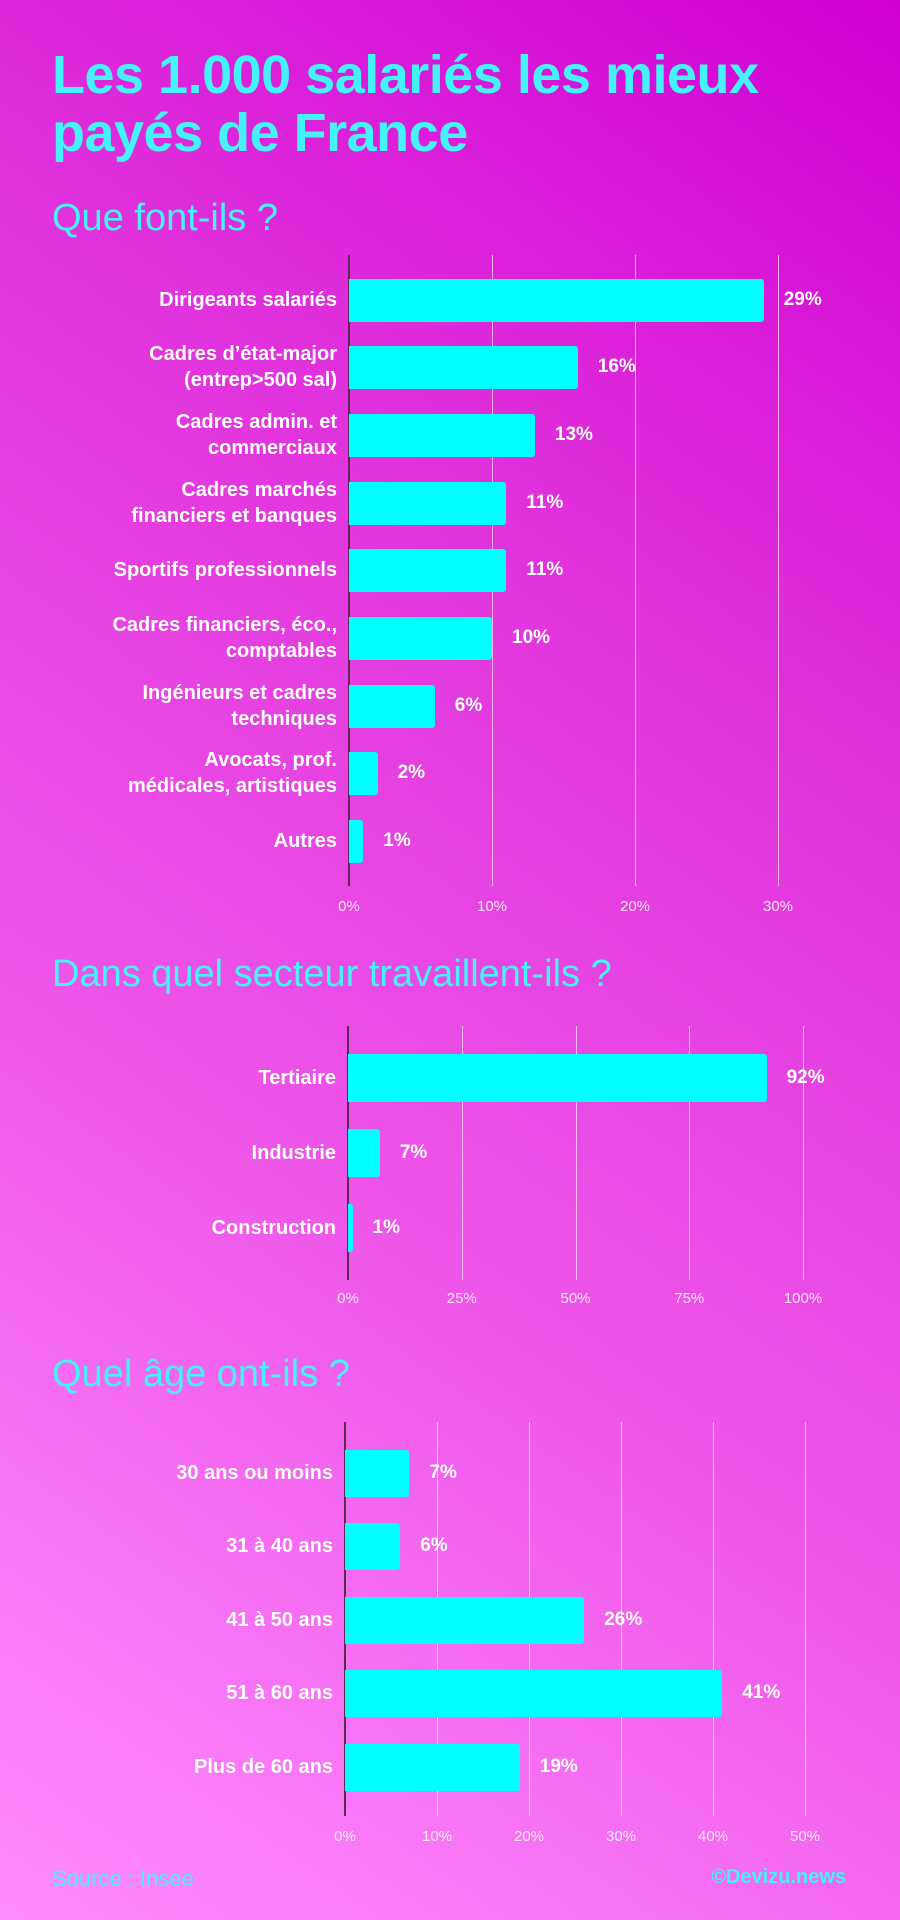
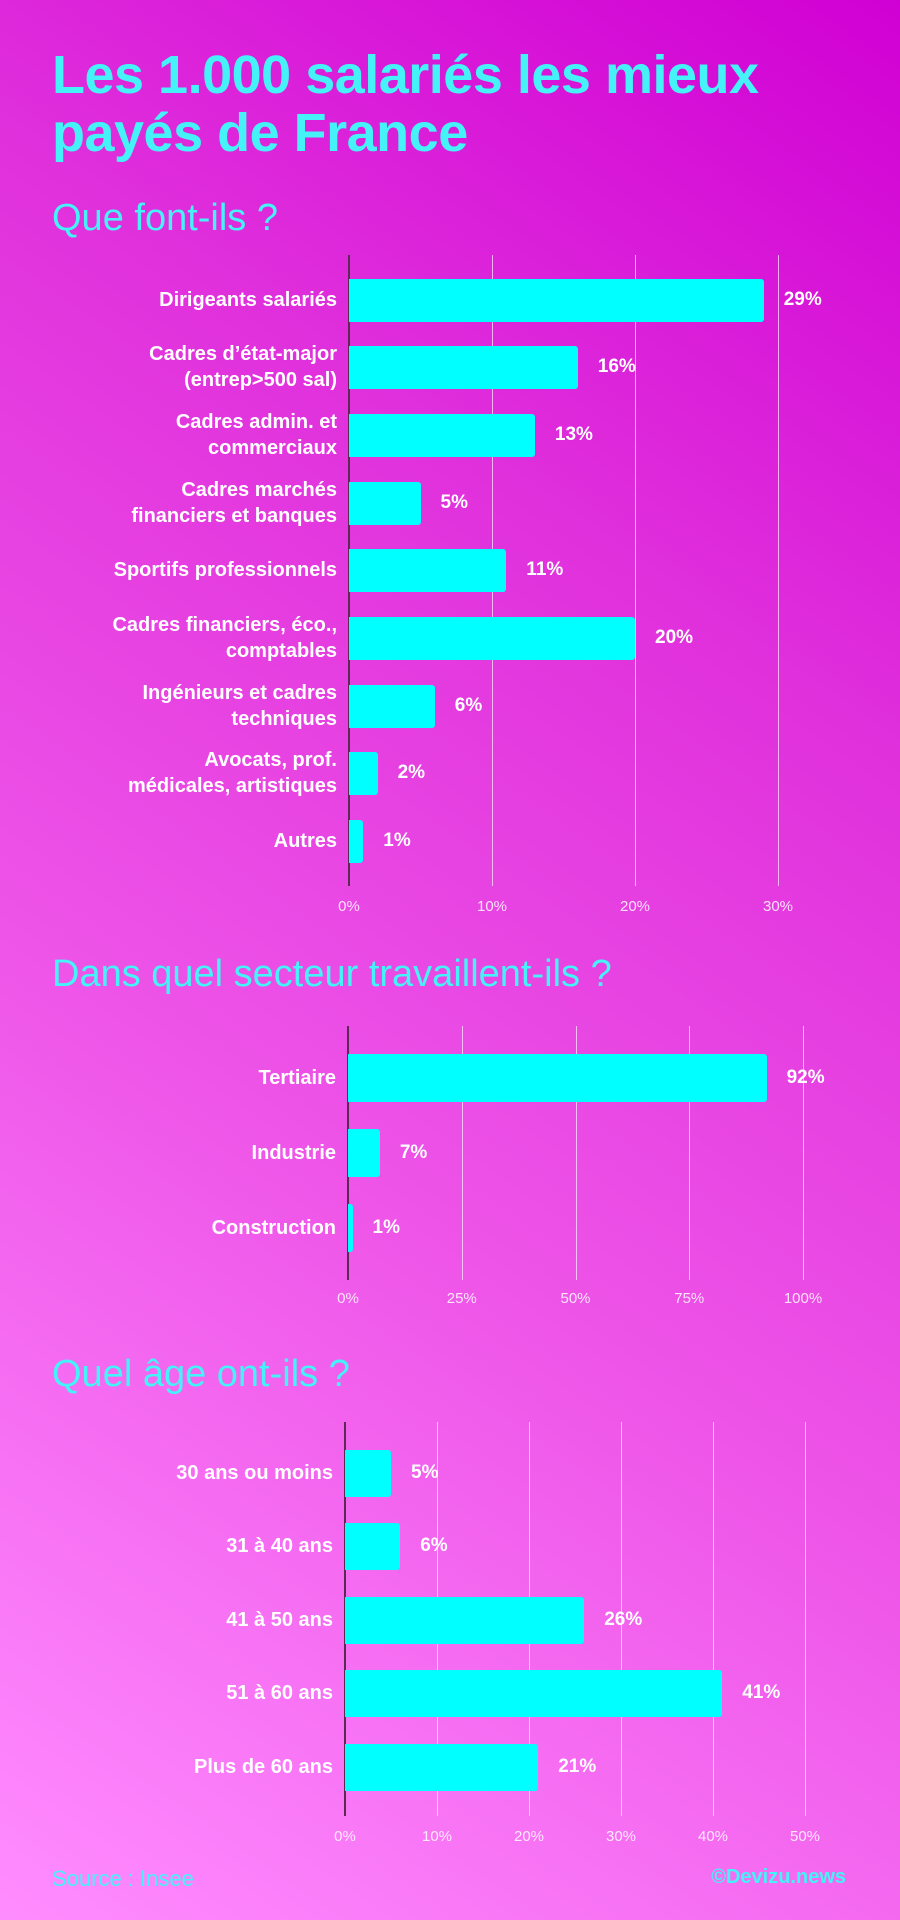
Que font-ils ?/Cadres marchés financiers et banques: 11% -> 5%
Que font-ils ?/Cadres financiers, éco., comptables: 10% -> 20%
Quel âge ont-ils ?/30 ans ou moins: 7% -> 5%
Quel âge ont-ils ?/Plus de 60 ans: 19% -> 21%
